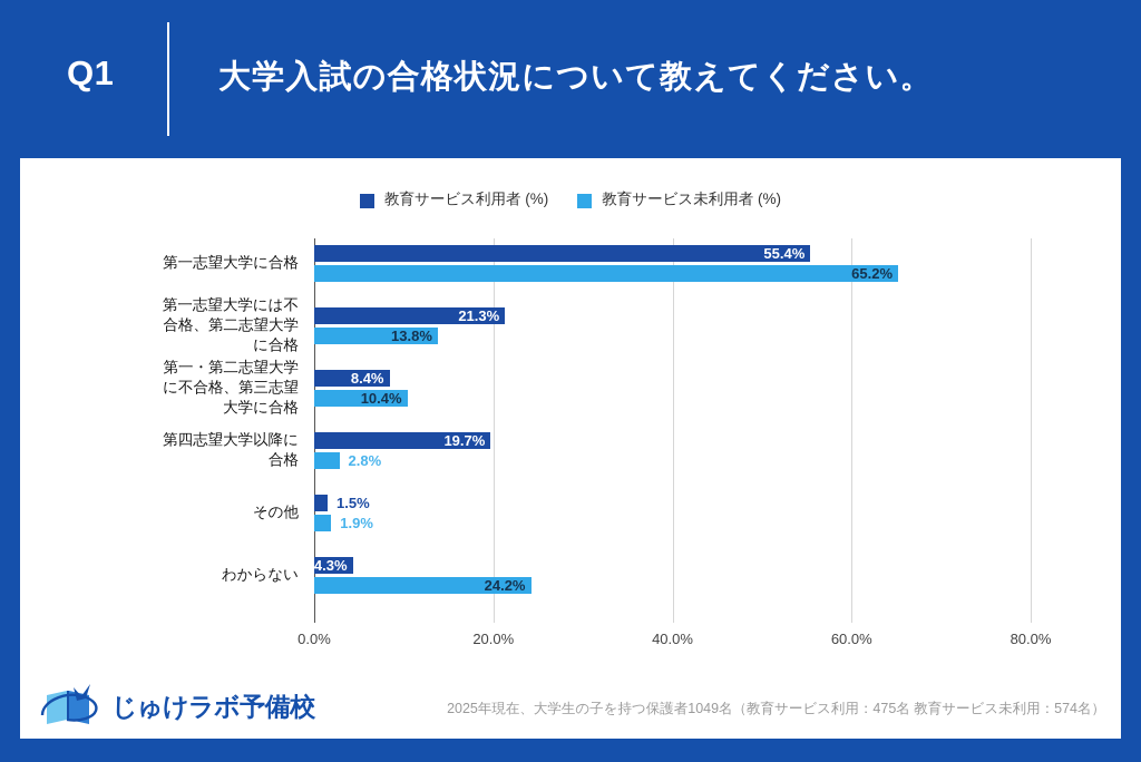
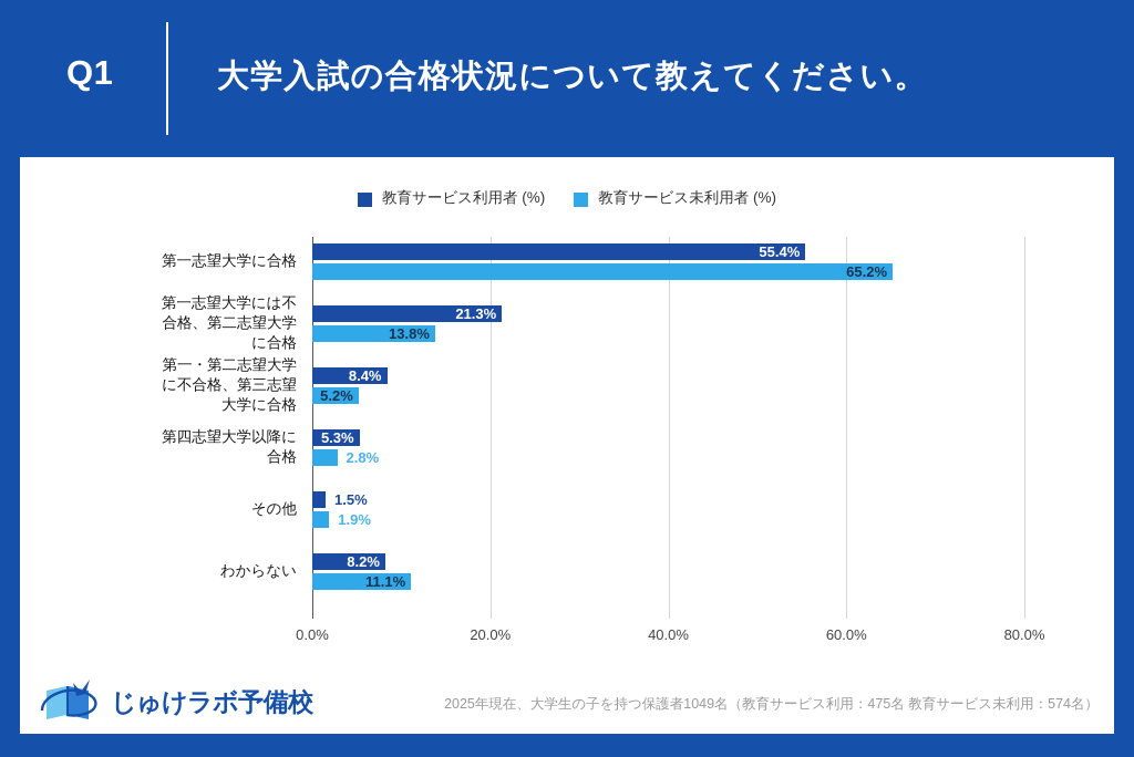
教育サービス未利用者 (%)/第一・第二志望大学 に不合格、第三志望 大学に合格: 10.4% -> 5.2%
教育サービス利用者 (%)/第四志望大学以降に 合格: 19.7% -> 5.3%
教育サービス利用者 (%)/わからない: 4.3% -> 8.2%
教育サービス未利用者 (%)/わからない: 24.2% -> 11.1%
